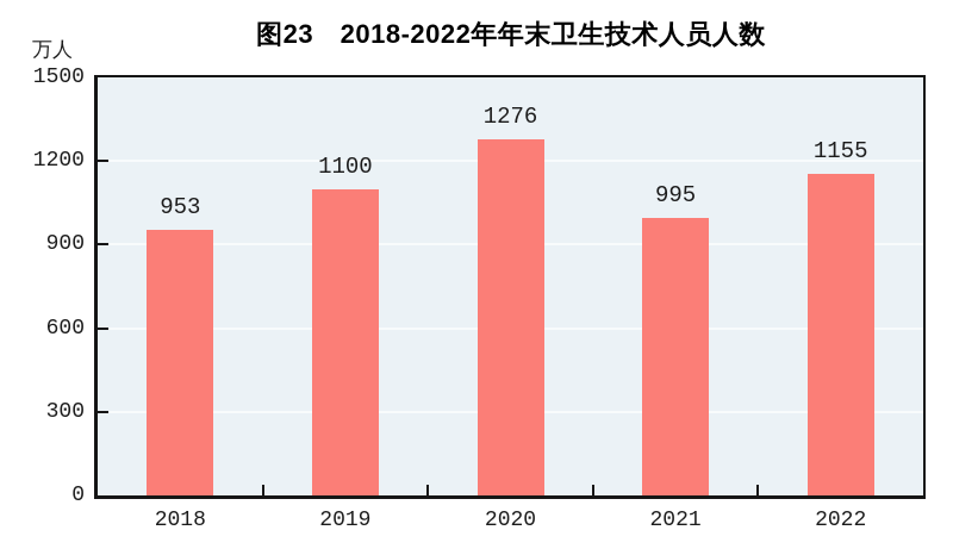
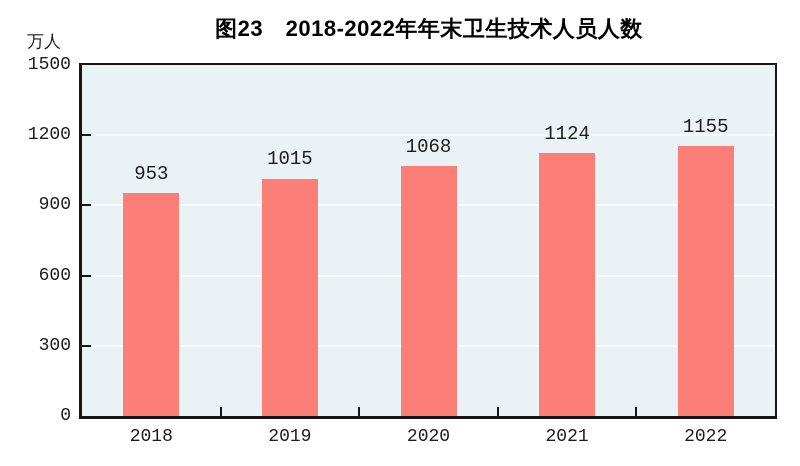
2019: 1100 -> 1015
2020: 1276 -> 1068
2021: 995 -> 1124
